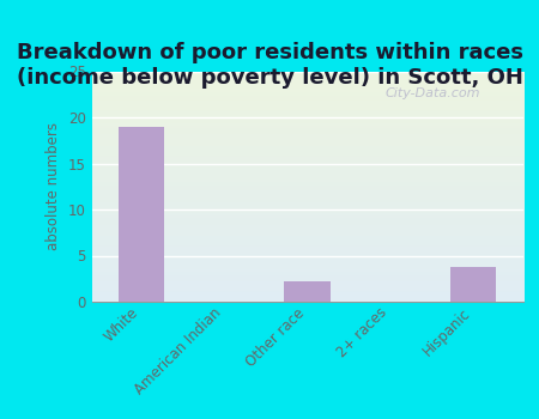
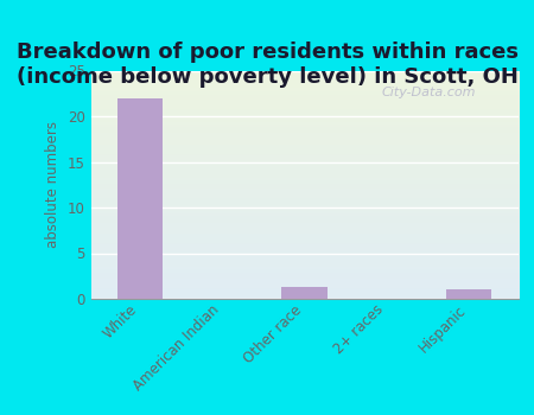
White: 19.0 -> 22.0
Other race: 2.2 -> 1.3
Hispanic: 3.8 -> 1.0
